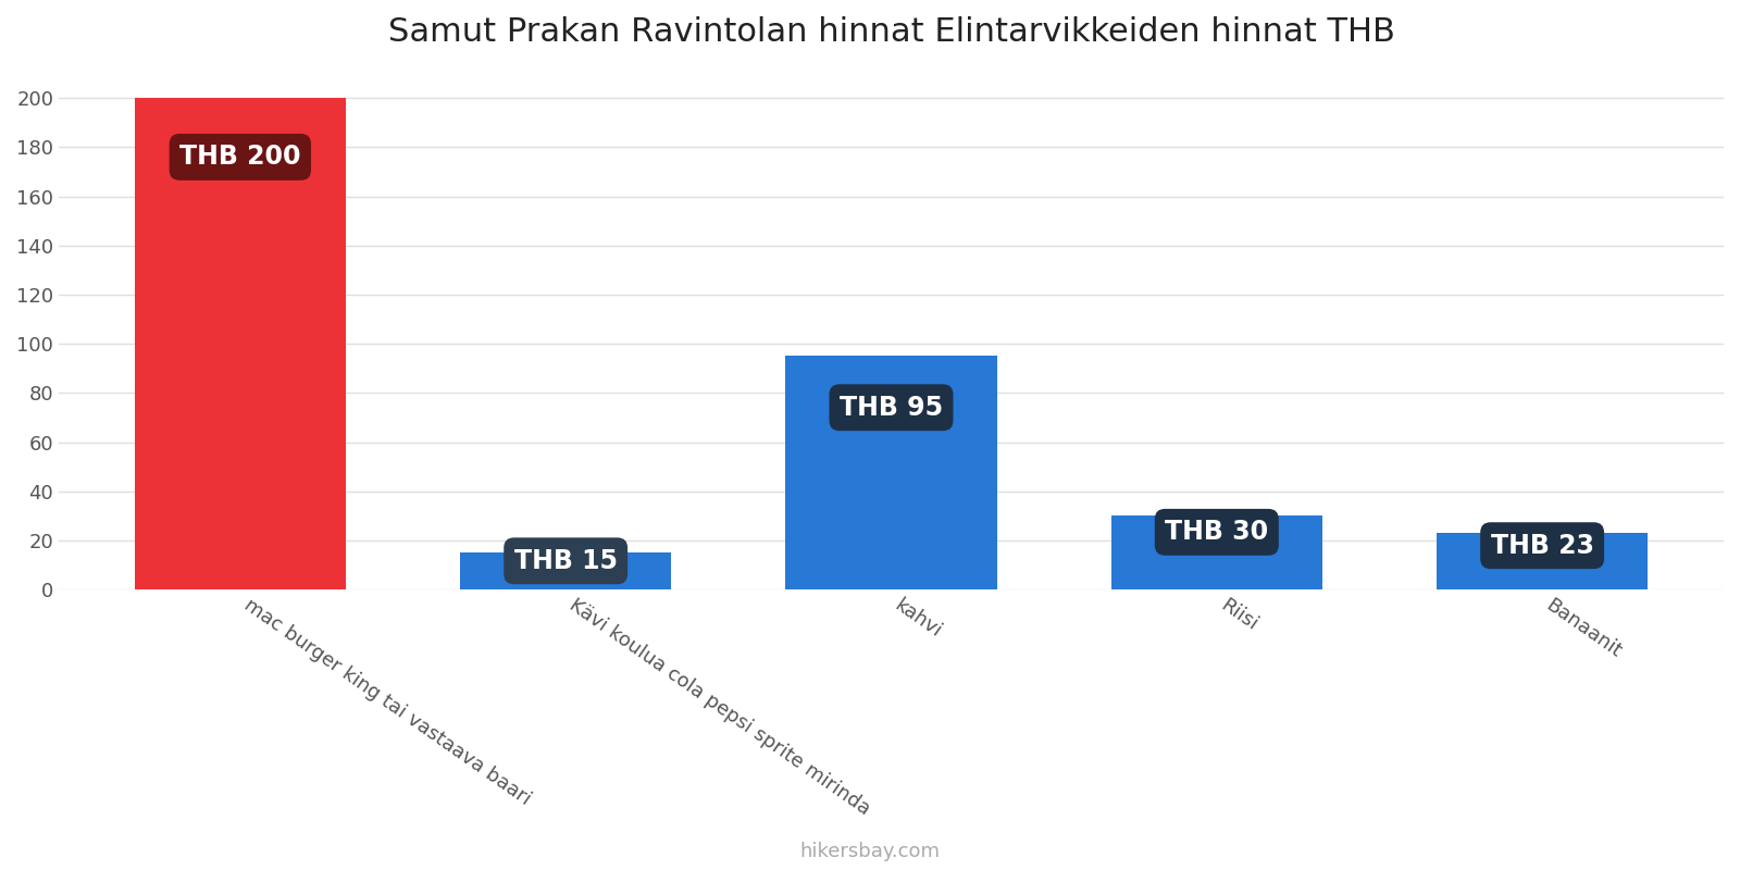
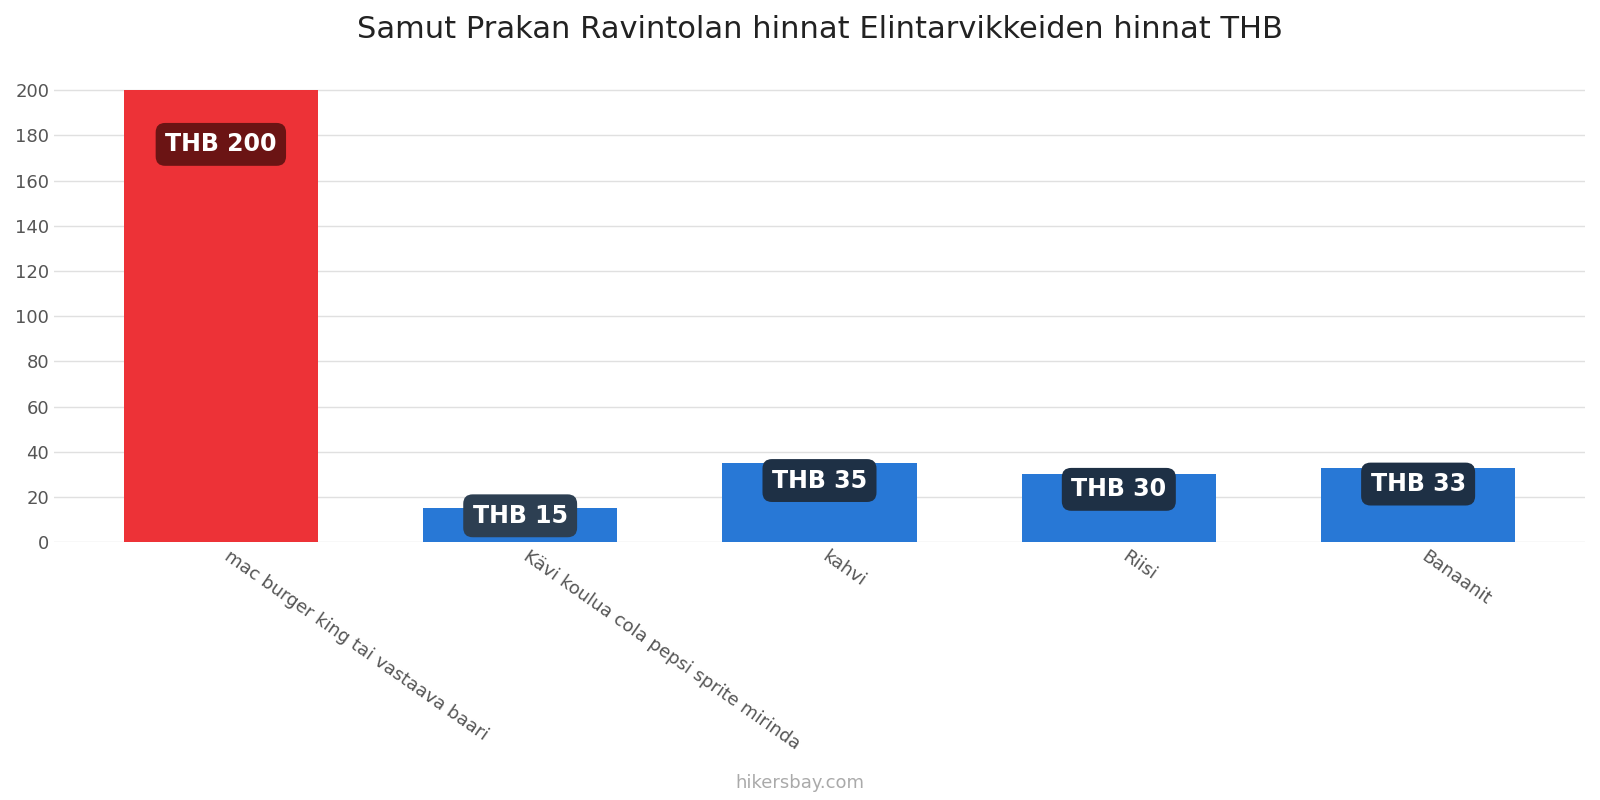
kahvi: 95 -> 35
Banaanit: 23 -> 33
